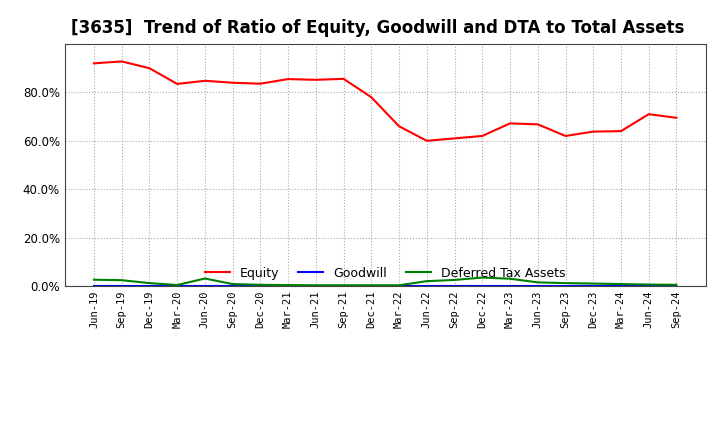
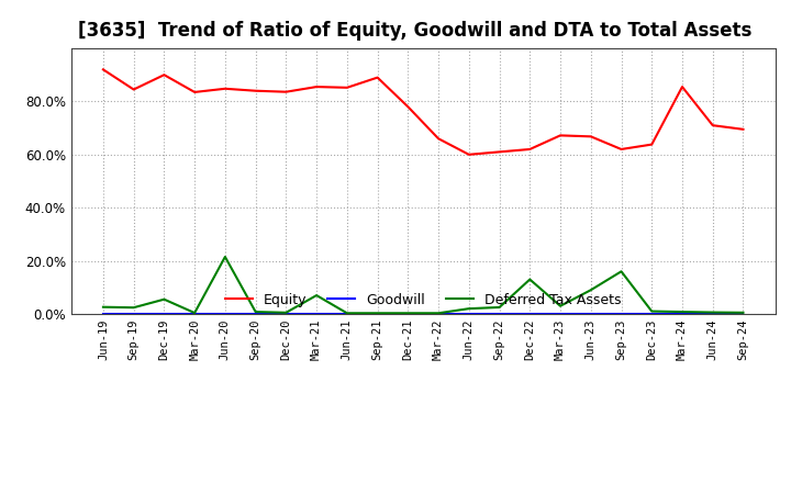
Equity/Sep-19: 92.8% -> 84.5%
Deferred Tax Assets/Dec-19: 1.2% -> 5.5%
Deferred Tax Assets/Jun-20: 3.1% -> 21.5%
Deferred Tax Assets/Mar-21: 0.4% -> 7.0%
Equity/Sep-21: 85.6% -> 89.0%
Deferred Tax Assets/Dec-22: 3.5% -> 13.0%
Deferred Tax Assets/Jun-23: 1.5% -> 9.0%
Deferred Tax Assets/Sep-23: 1.2% -> 16.0%
Equity/Mar-24: 64.0% -> 85.5%
